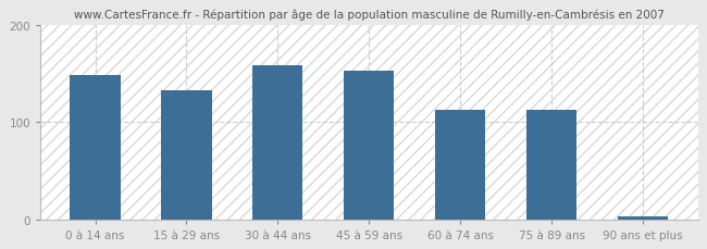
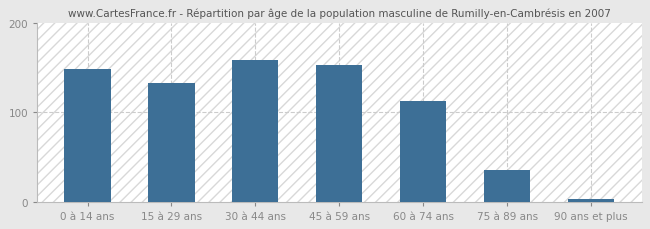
75 à 89 ans: 112 -> 35
